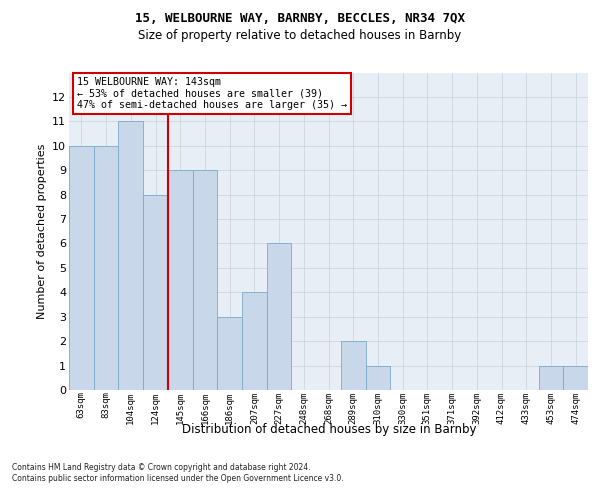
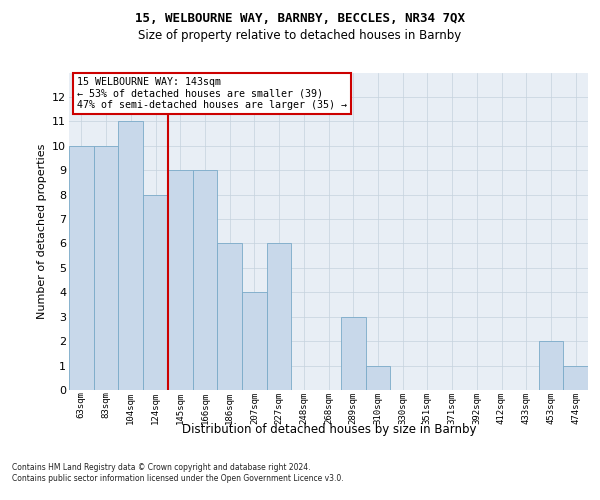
186sqm: 3 -> 6
289sqm: 2 -> 3
453sqm: 1 -> 2
